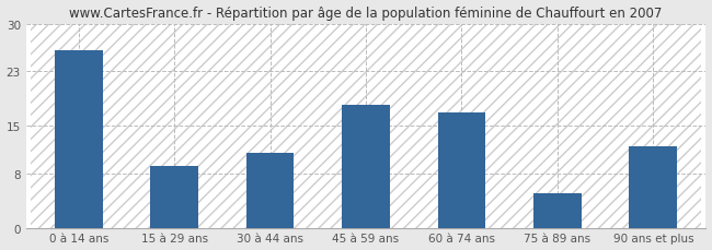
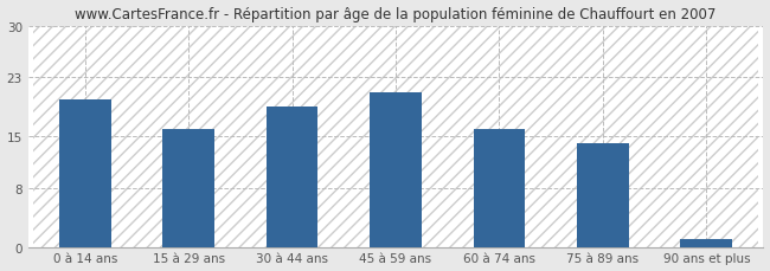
0 à 14 ans: 26 -> 20
15 à 29 ans: 9 -> 16
30 à 44 ans: 11 -> 19
45 à 59 ans: 18 -> 21
60 à 74 ans: 17 -> 16
75 à 89 ans: 5 -> 14
90 ans et plus: 12 -> 1
